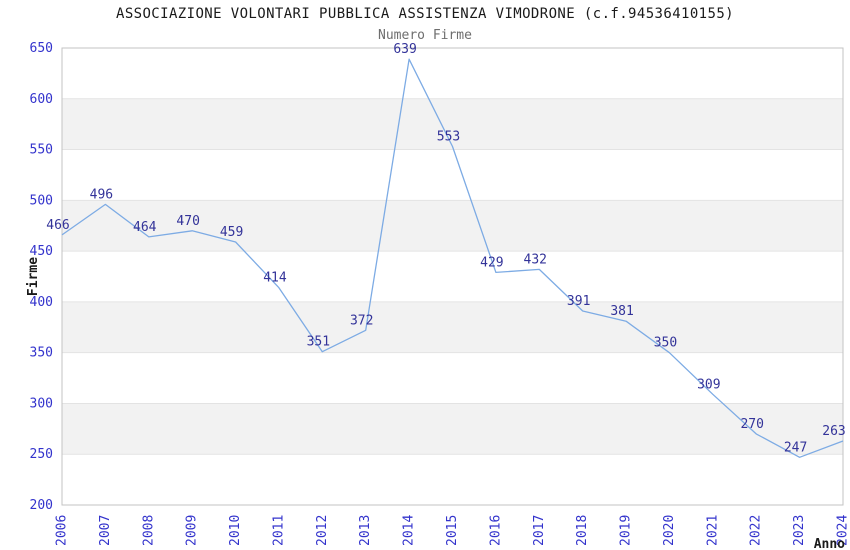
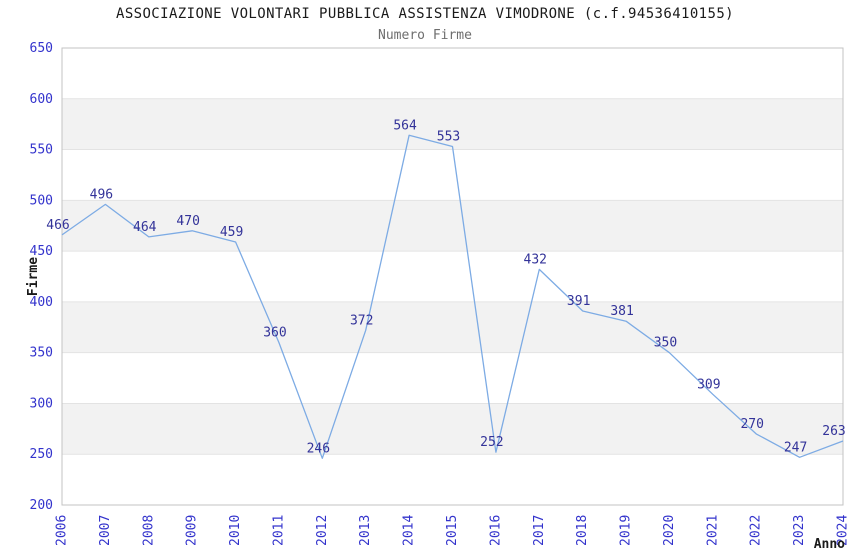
2011: 414 -> 360
2012: 351 -> 246
2014: 639 -> 564
2016: 429 -> 252
